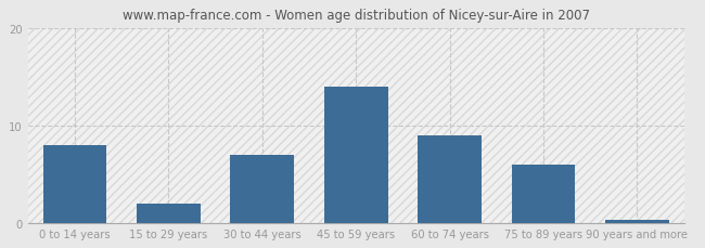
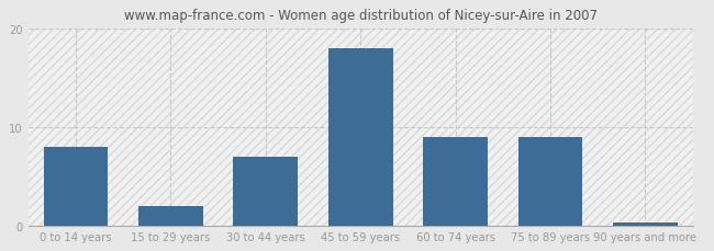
45 to 59 years: 14.0 -> 18.0
75 to 89 years: 6.0 -> 9.0
